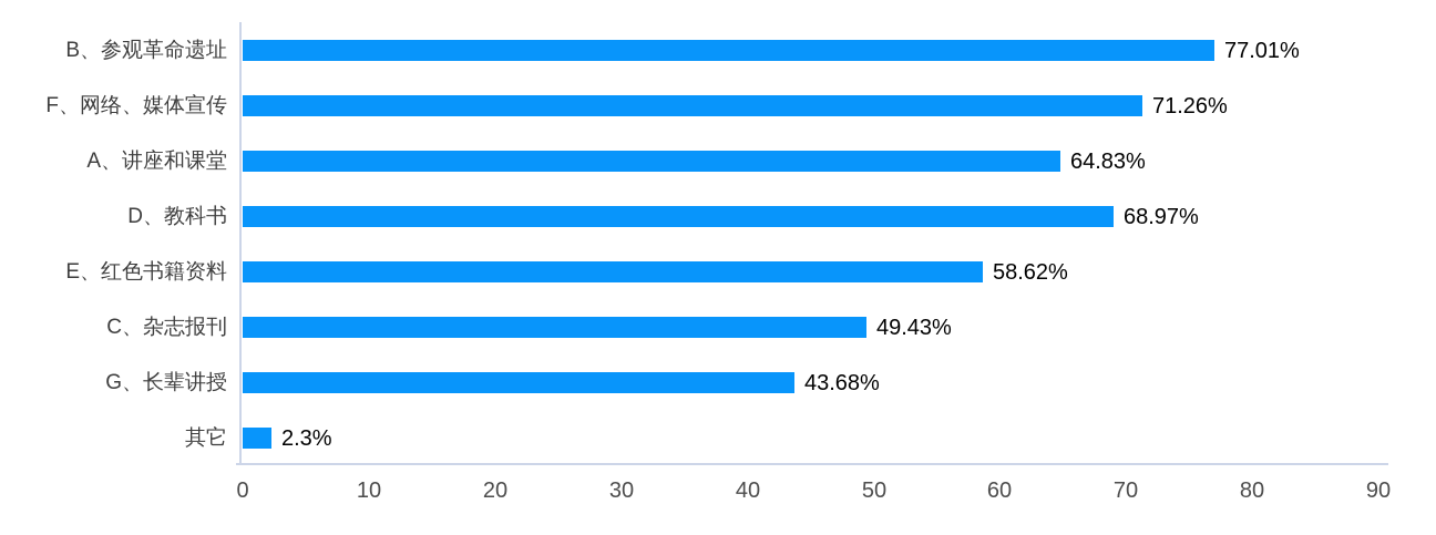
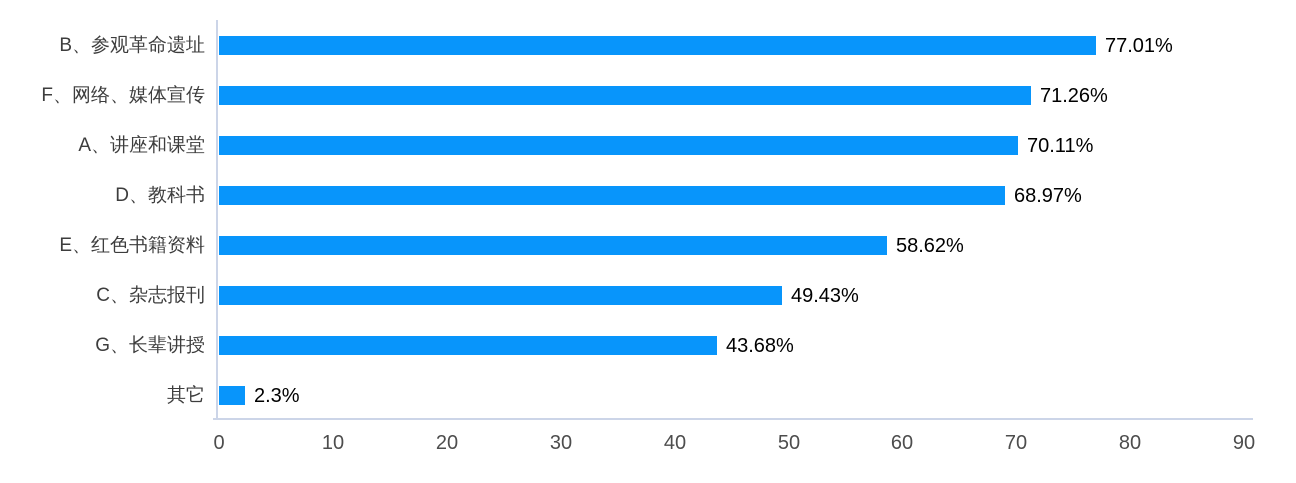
A、讲座和课堂: 64.83% -> 70.11%
